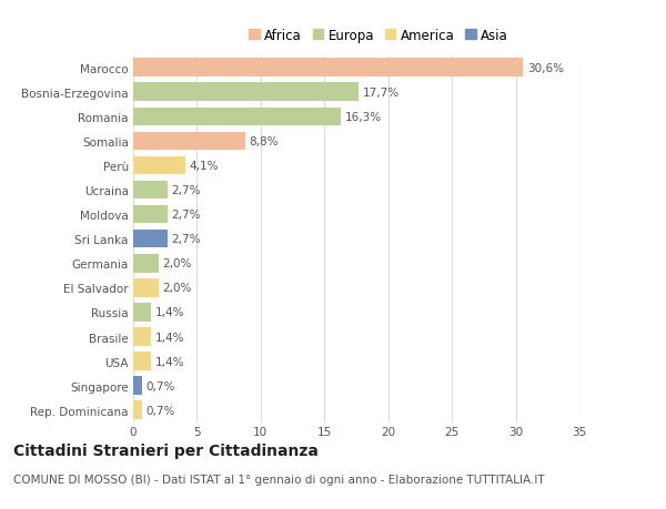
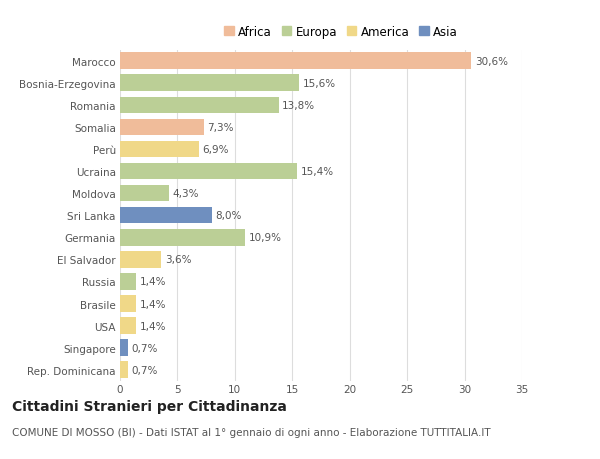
Bosnia-Erzegovina: 17,7% -> 15,6%
Romania: 16,3% -> 13,8%
Somalia: 8,8% -> 7,3%
Perù: 4,1% -> 6,9%
Ucraina: 2,7% -> 15,4%
Moldova: 2,7% -> 4,3%
Sri Lanka: 2,7% -> 8,0%
Germania: 2,0% -> 10,9%
El Salvador: 2,0% -> 3,6%
